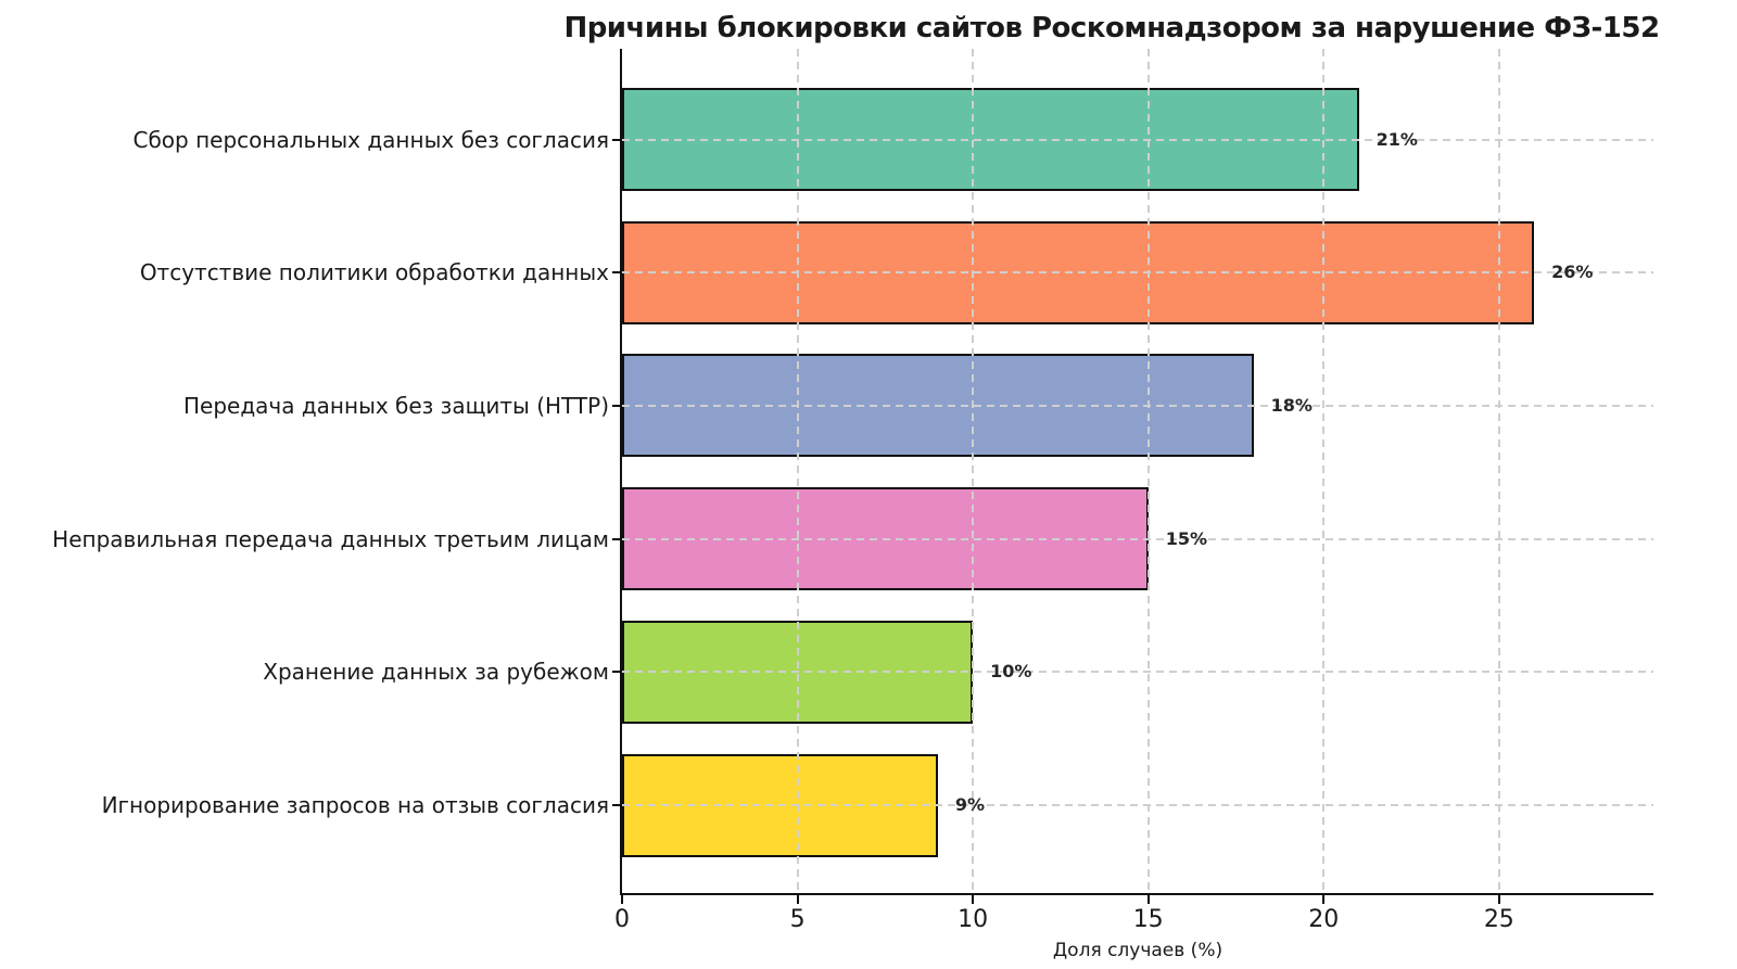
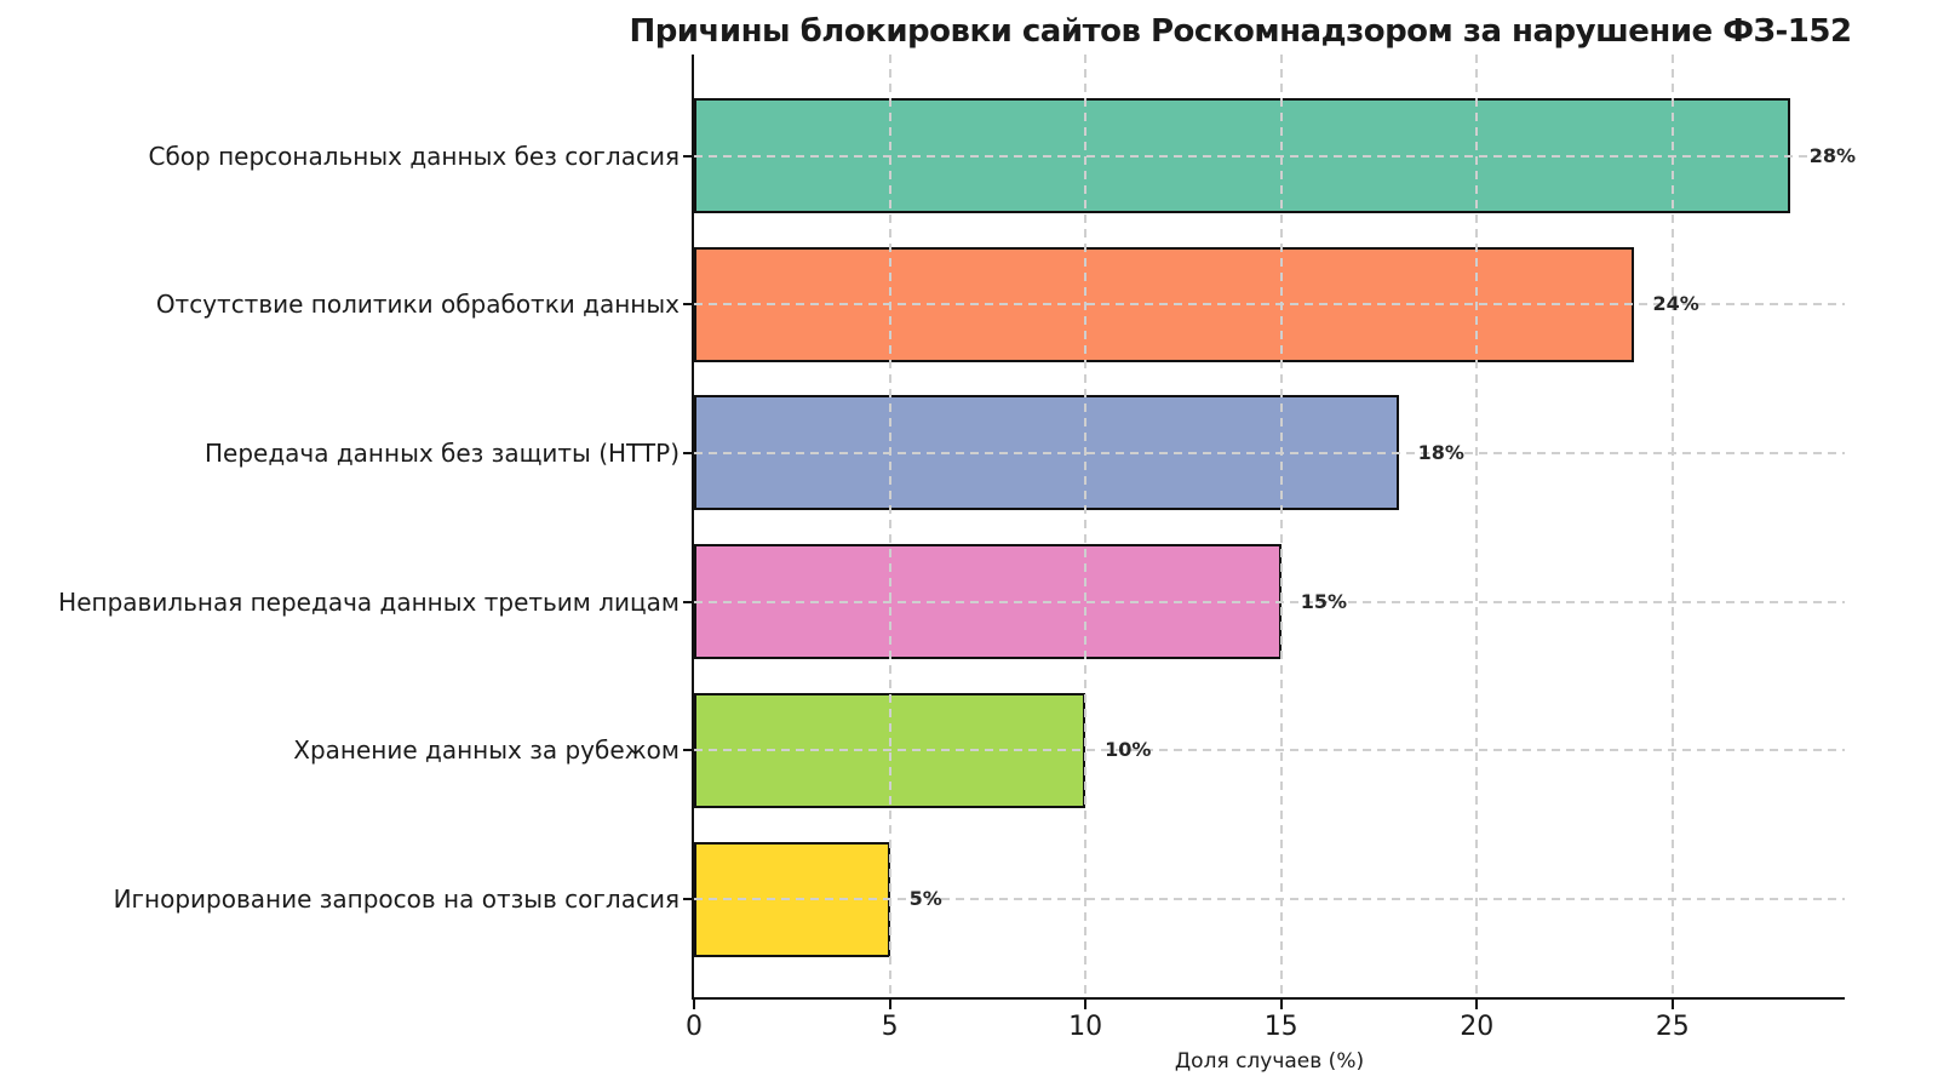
Сбор персональных данных без согласия: 21% -> 28%
Отсутствие политики обработки данных: 26% -> 24%
Игнорирование запросов на отзыв согласия: 9% -> 5%
